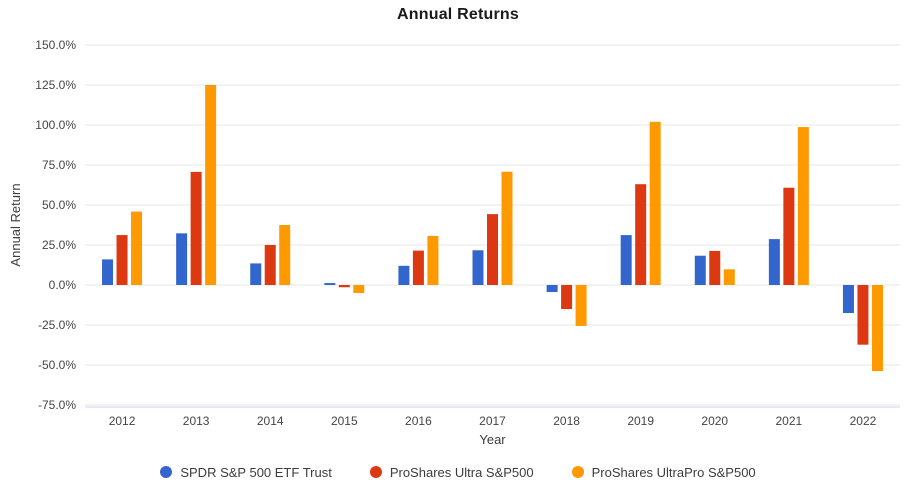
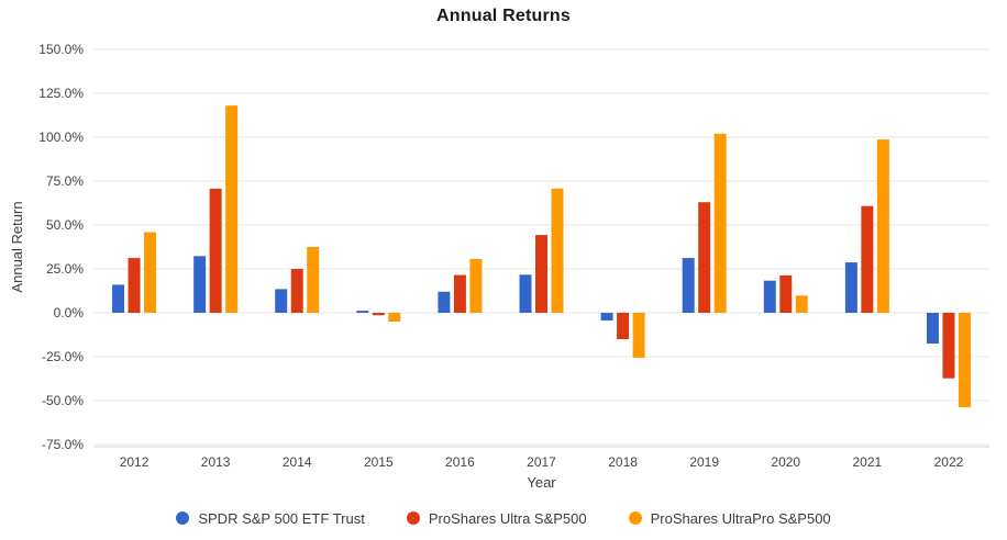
ProShares UltraPro S&P500/2013: 125% -> 118%
